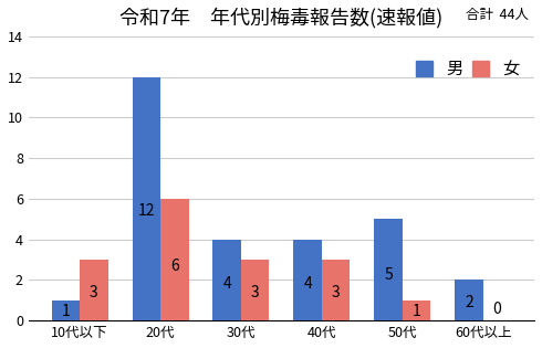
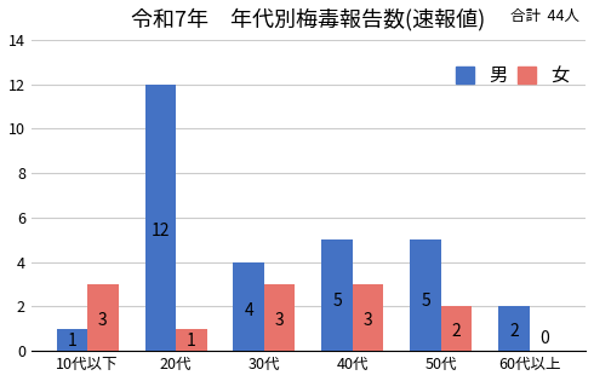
女/20代: 6 -> 1
男/40代: 4 -> 5
女/50代: 1 -> 2
